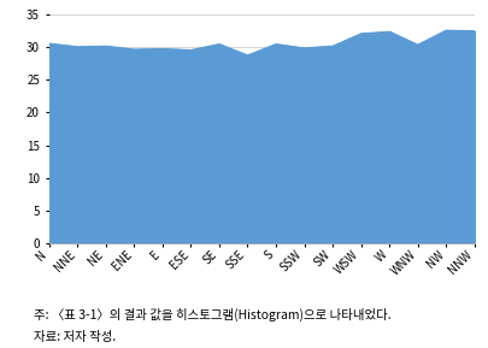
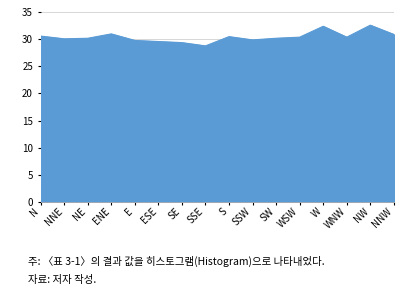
ENE: 29.6 -> 30.9
SE: 30.4 -> 29.3
WSW: 32.0 -> 30.3
NNW: 32.4 -> 30.8
